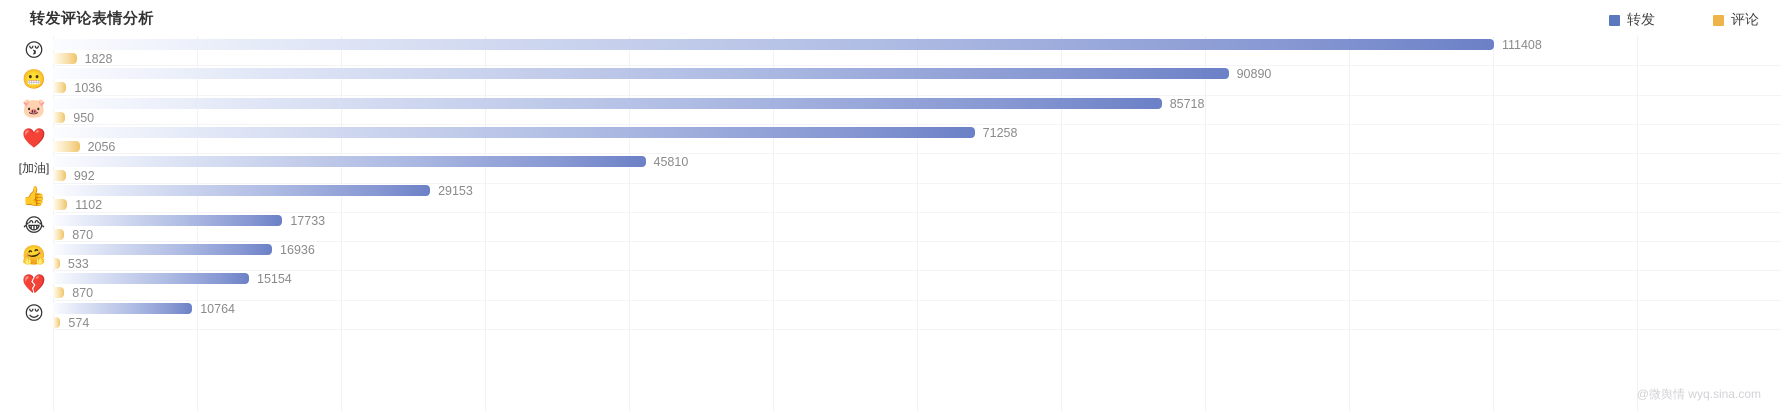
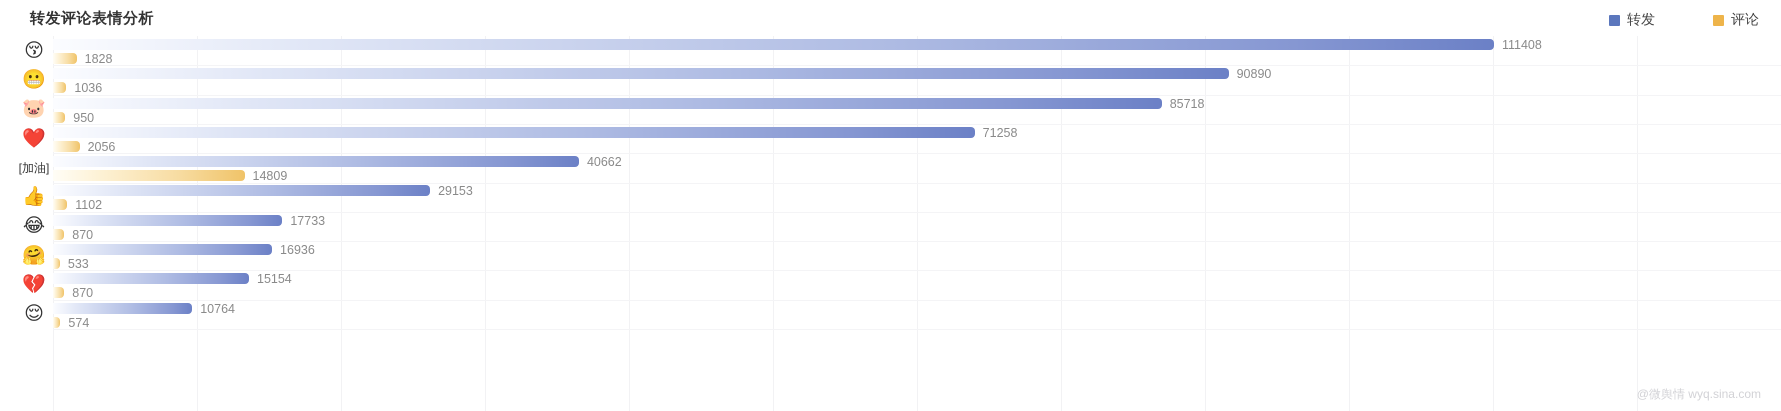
转发/[加油]: 45810 -> 40662
评论/[加油]: 992 -> 14809
